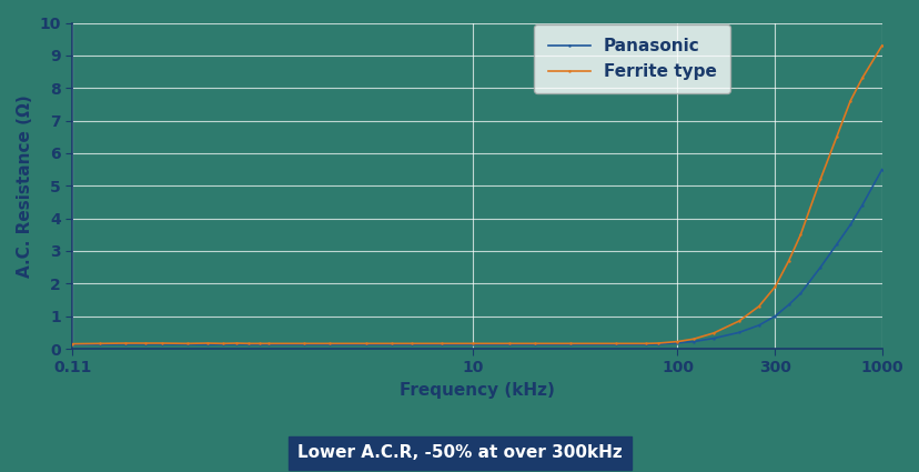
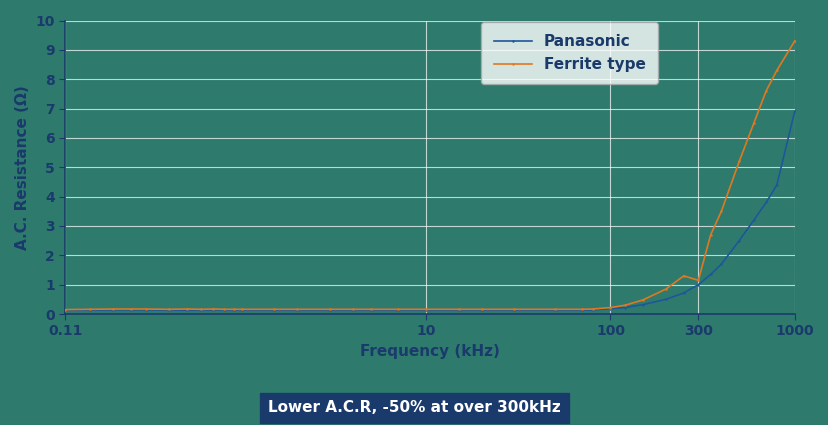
Ferrite type/300: 1.90 -> 1.15
Panasonic/1000: 5.50 -> 6.90
